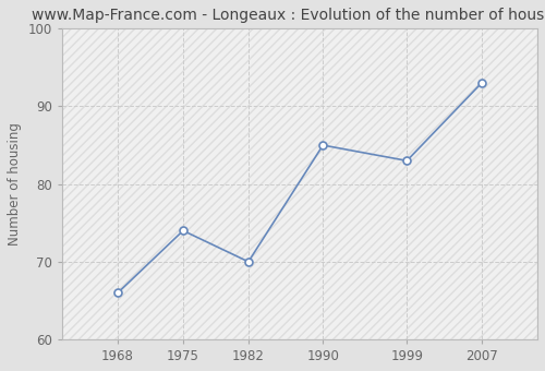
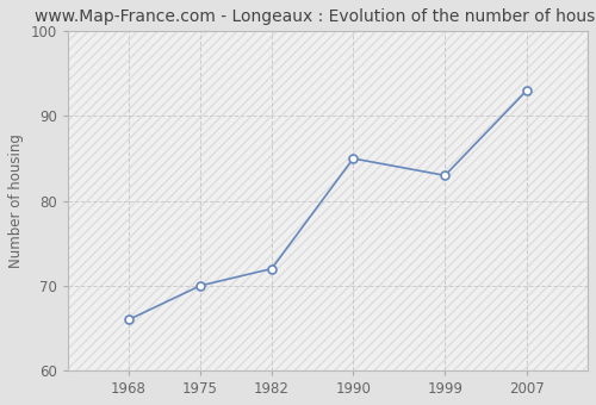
1975: 74 -> 70
1982: 70 -> 72
